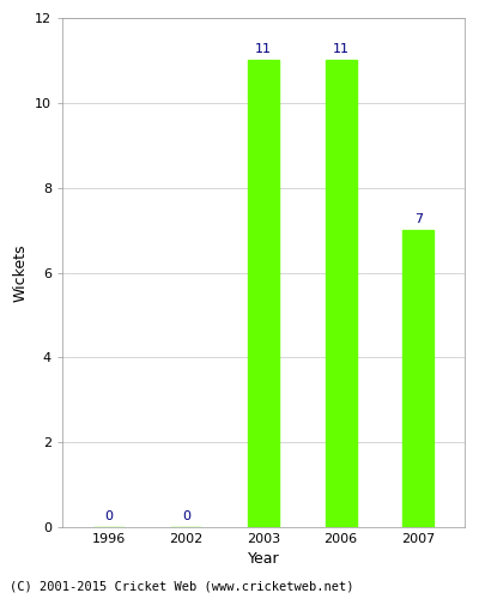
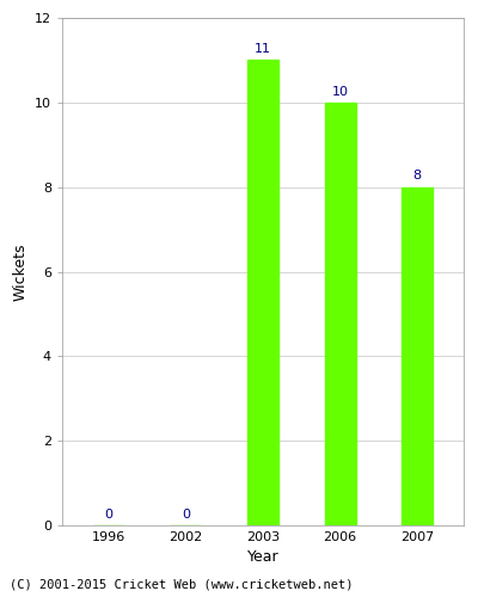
2006: 11 -> 10
2007: 7 -> 8
